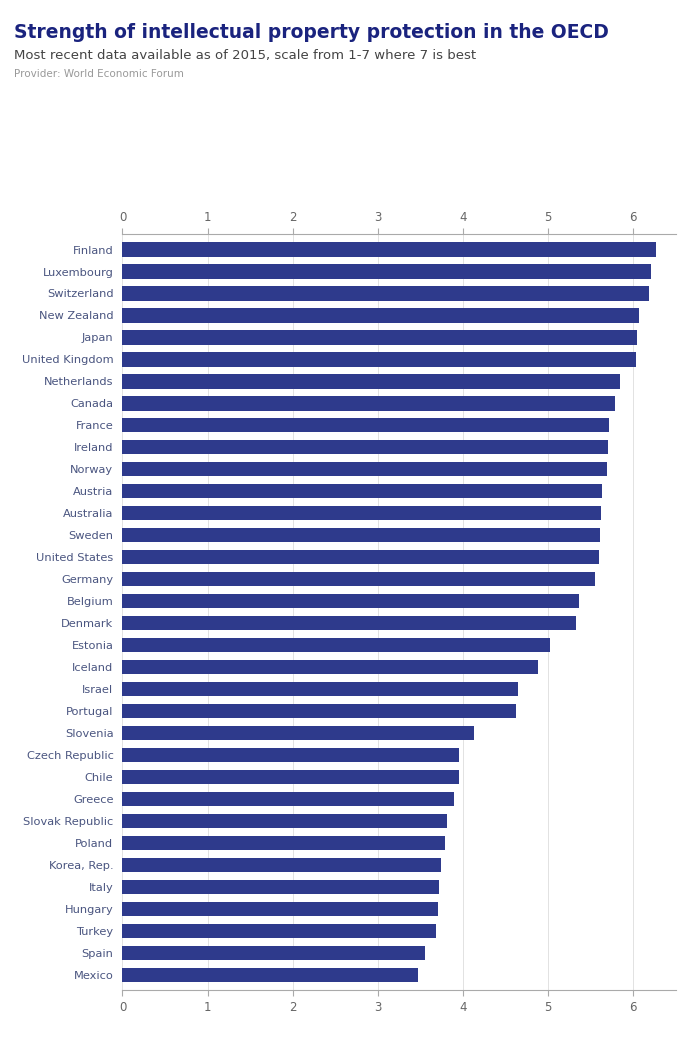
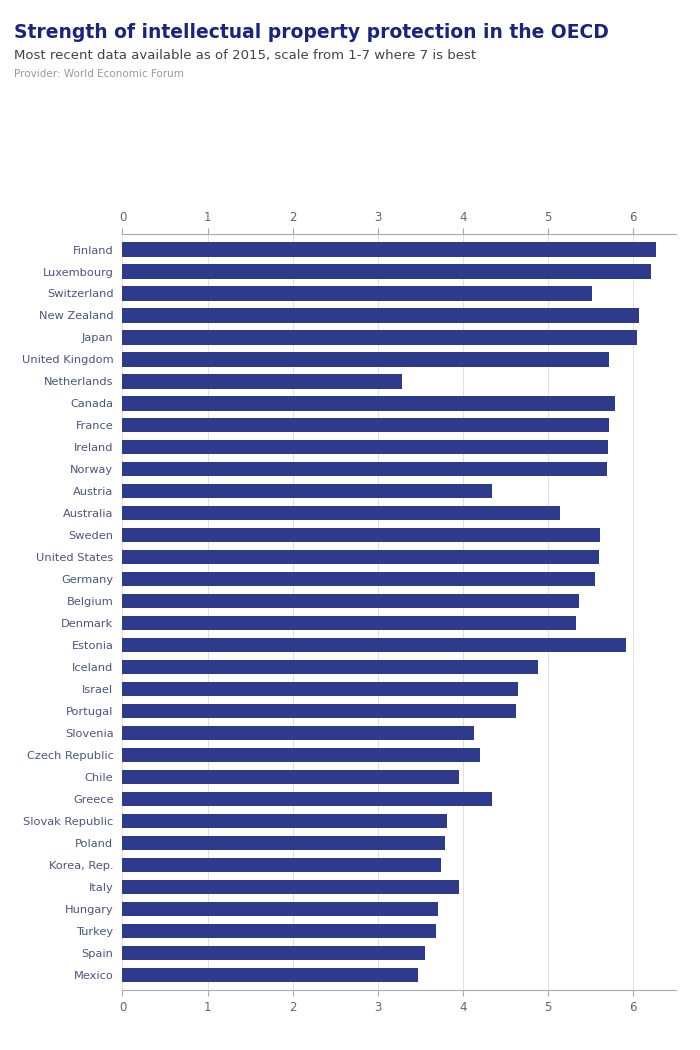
Switzerland: 6.19 -> 5.52
United Kingdom: 6.04 -> 5.72
Netherlands: 5.85 -> 3.28
Austria: 5.64 -> 4.34
Australia: 5.63 -> 5.14
Estonia: 5.03 -> 5.92
Czech Republic: 3.96 -> 4.20
Greece: 3.90 -> 4.34
Italy: 3.72 -> 3.96
